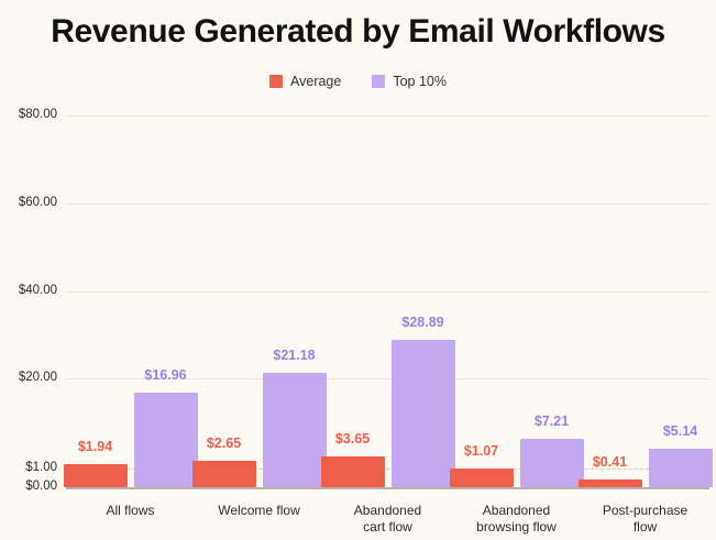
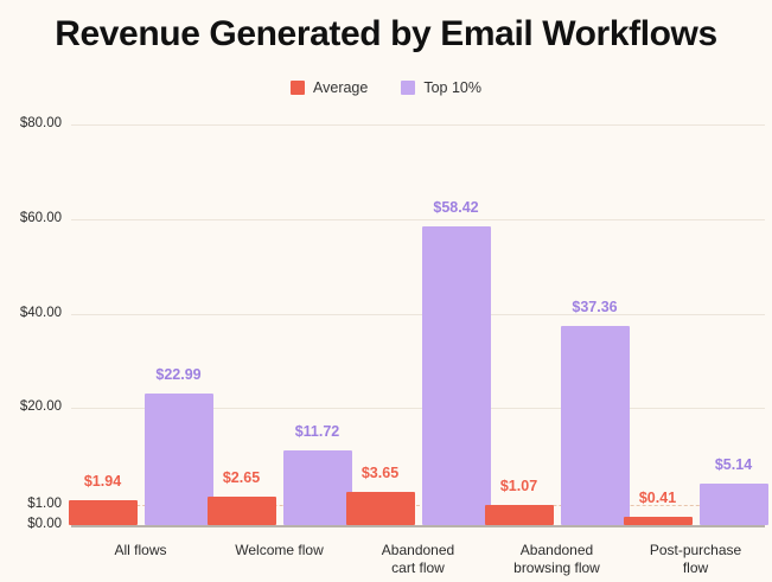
Top 10%/All flows: $16.96 -> $22.99
Top 10%/Welcome flow: $21.18 -> $11.72
Top 10%/Abandoned cart flow: $28.89 -> $58.42
Top 10%/Abandoned browsing flow: $7.21 -> $37.36
